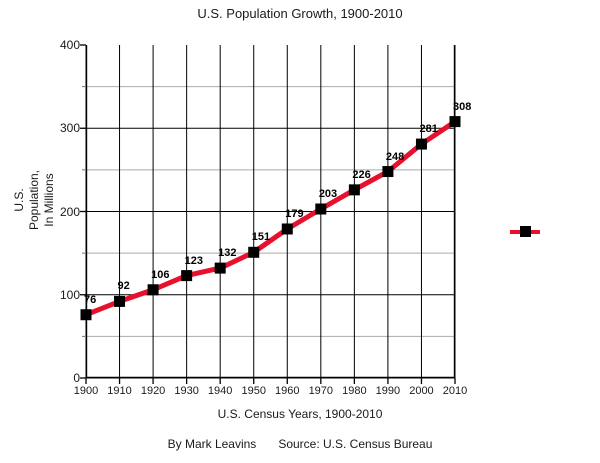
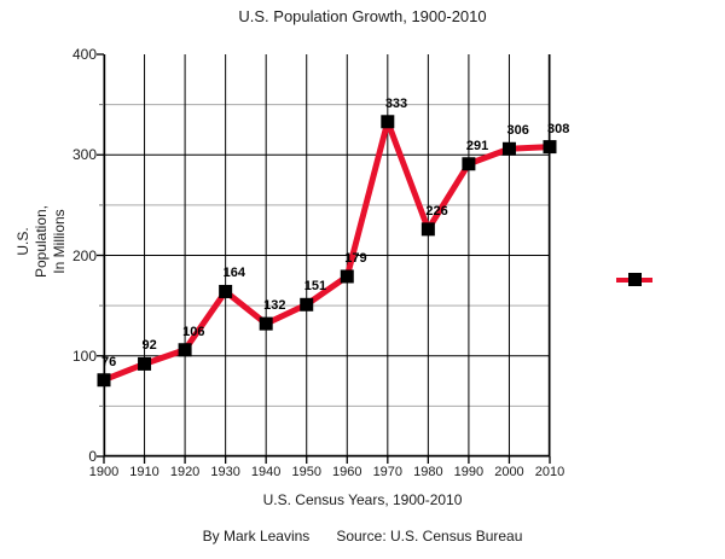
1930: 123 -> 164
1970: 203 -> 333
1990: 248 -> 291
2000: 281 -> 306
